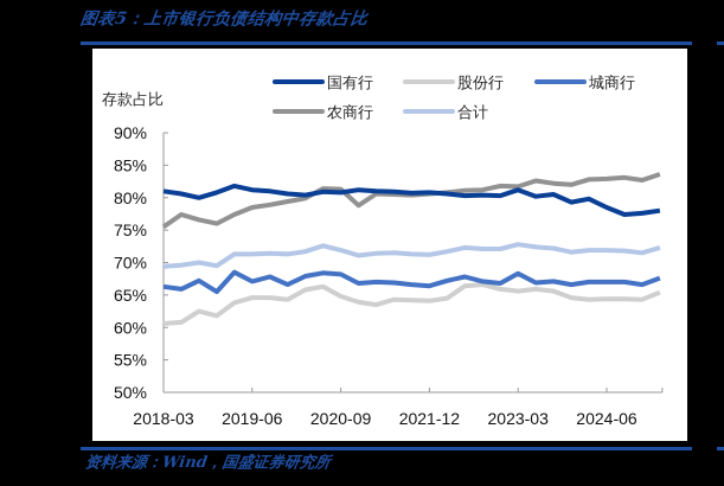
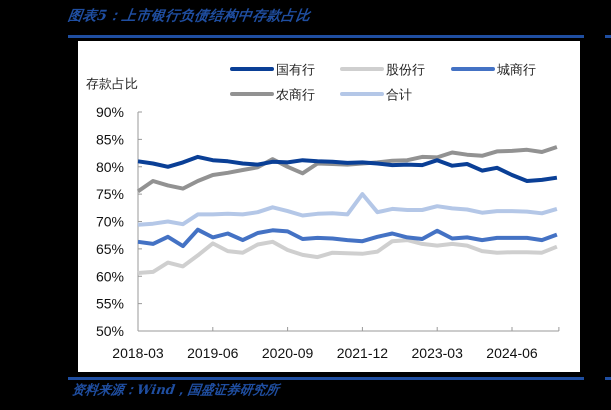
股份行/2019-06: 65% -> 66%
农商行/2020-09: 81% -> 80%
合计/2021-12: 71% -> 75%
